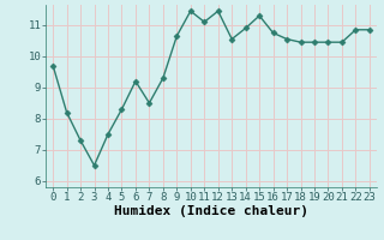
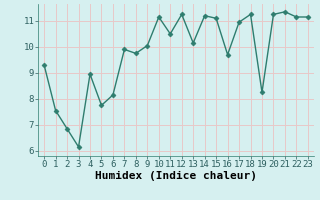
0: 9.70 -> 9.30
1: 8.20 -> 7.55
2: 7.30 -> 6.85
3: 6.50 -> 6.15
4: 7.50 -> 8.95
5: 8.30 -> 7.75
6: 9.20 -> 8.15
7: 8.50 -> 9.90
8: 9.30 -> 9.75
9: 10.65 -> 10.05
10: 11.45 -> 11.15
11: 11.10 -> 10.50
12: 11.45 -> 11.25
13: 10.55 -> 10.15
14: 10.90 -> 11.20
15: 11.30 -> 11.10
16: 10.75 -> 9.70
17: 10.55 -> 10.95
18: 10.45 -> 11.25
19: 10.45 -> 8.25
20: 10.45 -> 11.25
21: 10.45 -> 11.35
22: 10.85 -> 11.15
23: 10.85 -> 11.15
